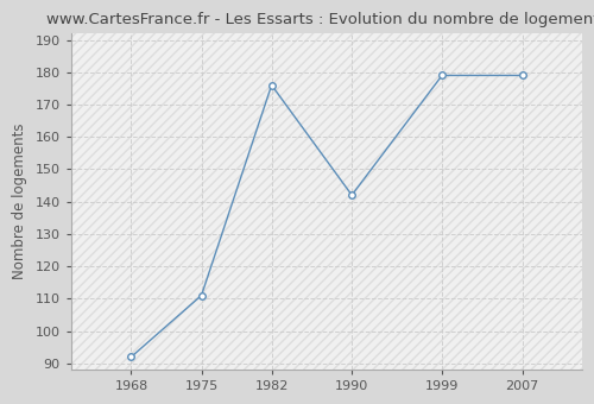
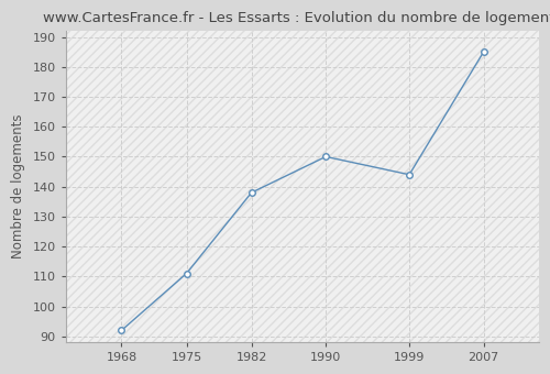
1982: 176 -> 138
1990: 142 -> 150
1999: 179 -> 144
2007: 179 -> 185
